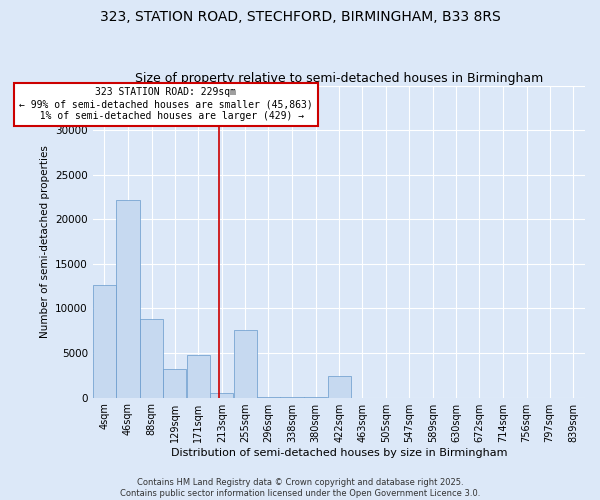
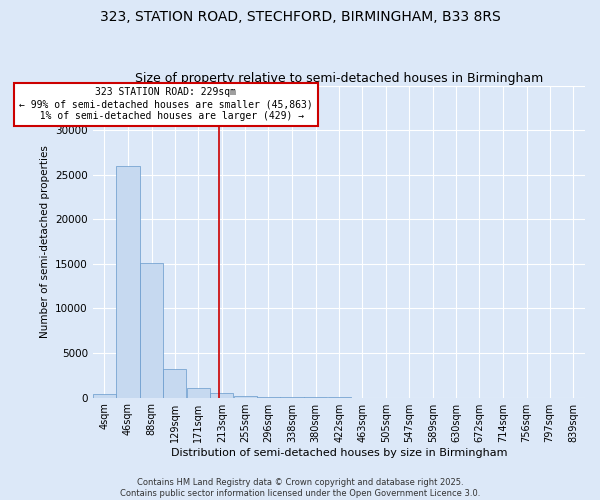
4sqm: 12600 -> 400
46sqm: 22200 -> 26000
88sqm: 8800 -> 15100
171sqm: 4800 -> 1100
255sqm: 7600 -> 200
422sqm: 2400 -> 0
